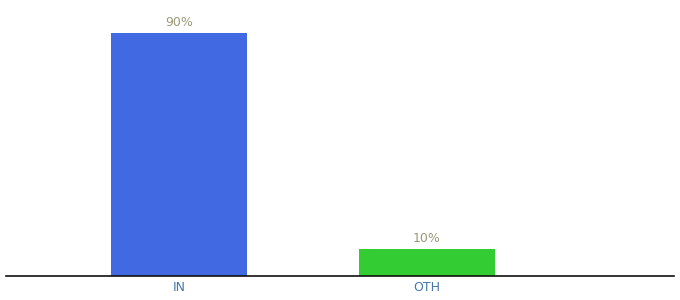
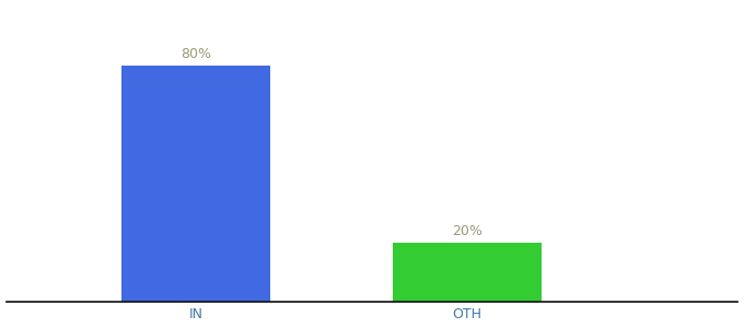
IN: 90% -> 80%
OTH: 10% -> 20%
